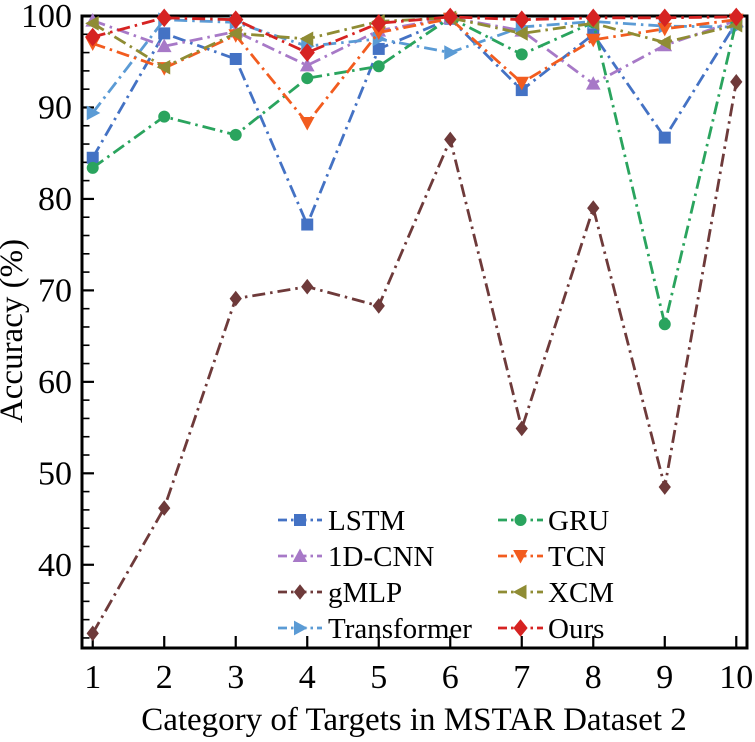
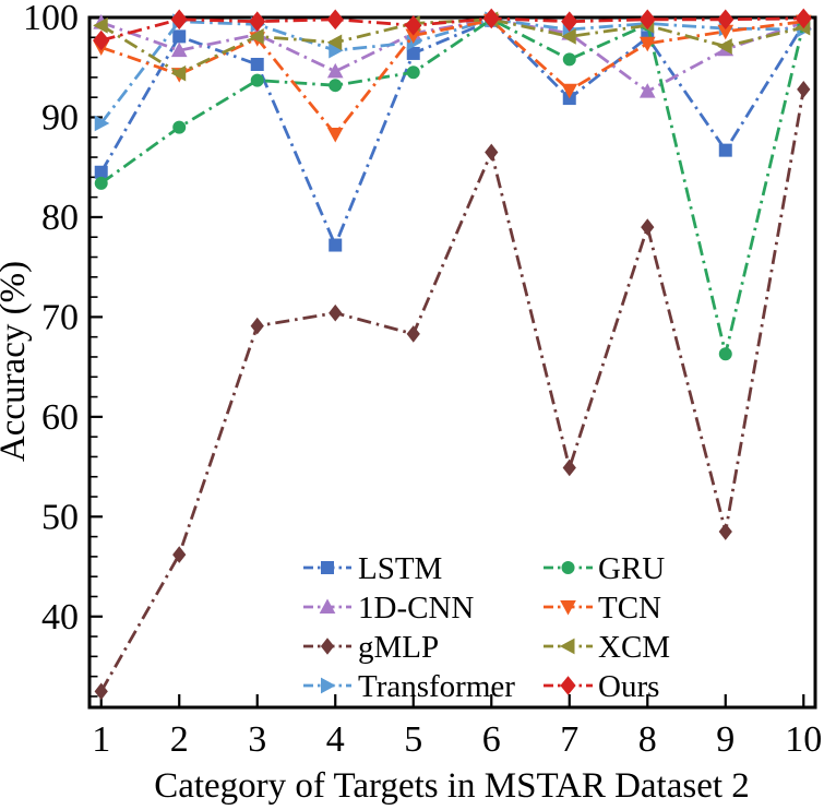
GRU/3: 87 -> 94
Ours/4: 96 -> 100
Transformer/6: 96 -> 100
